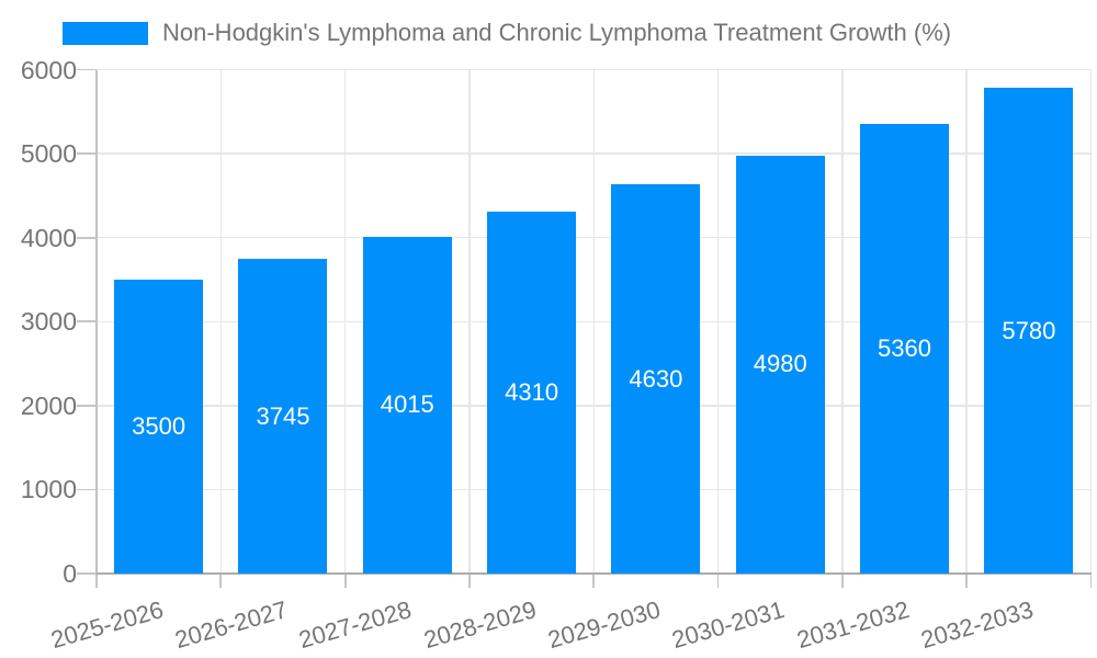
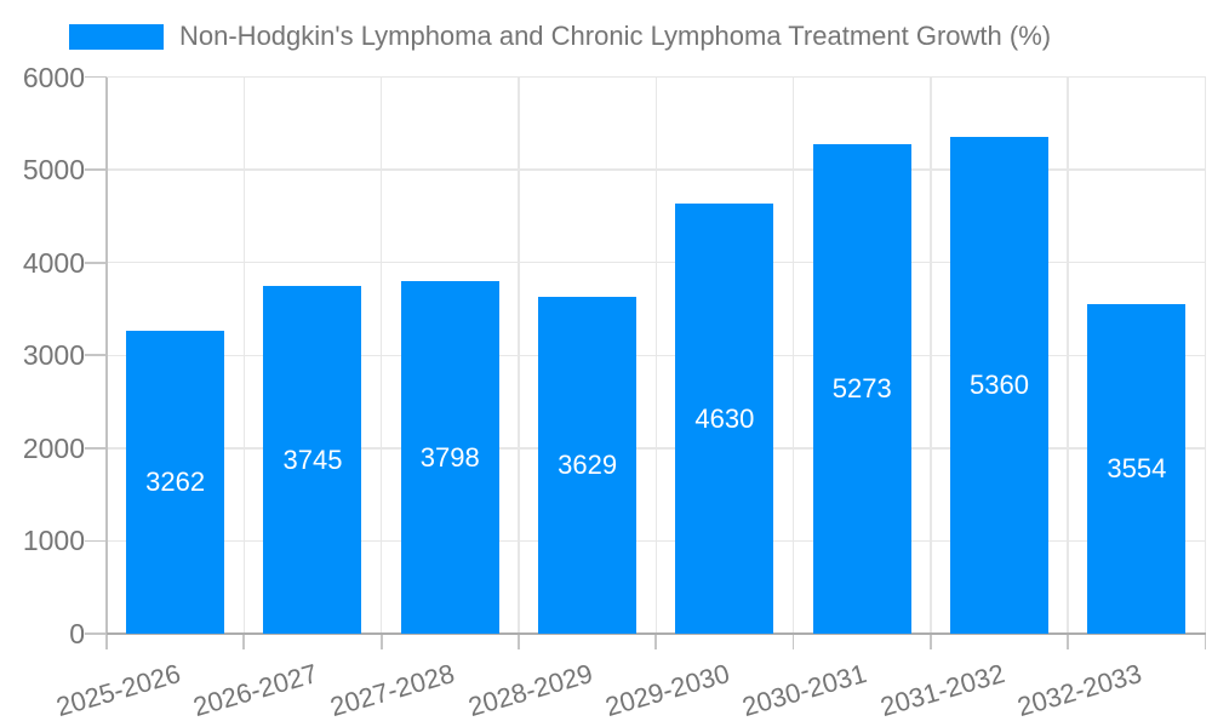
2025-2026: 3500 -> 3262
2027-2028: 4015 -> 3798
2028-2029: 4310 -> 3629
2030-2031: 4980 -> 5273
2032-2033: 5780 -> 3554
